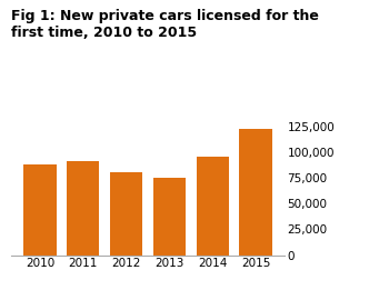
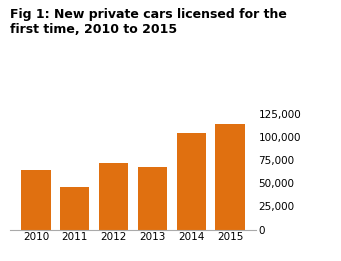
2010: 88,000 -> 64,000
2011: 91,000 -> 46,000
2012: 80,000 -> 72,000
2013: 75,000 -> 68,000
2014: 96,000 -> 104,000
2015: 122,000 -> 114,000
